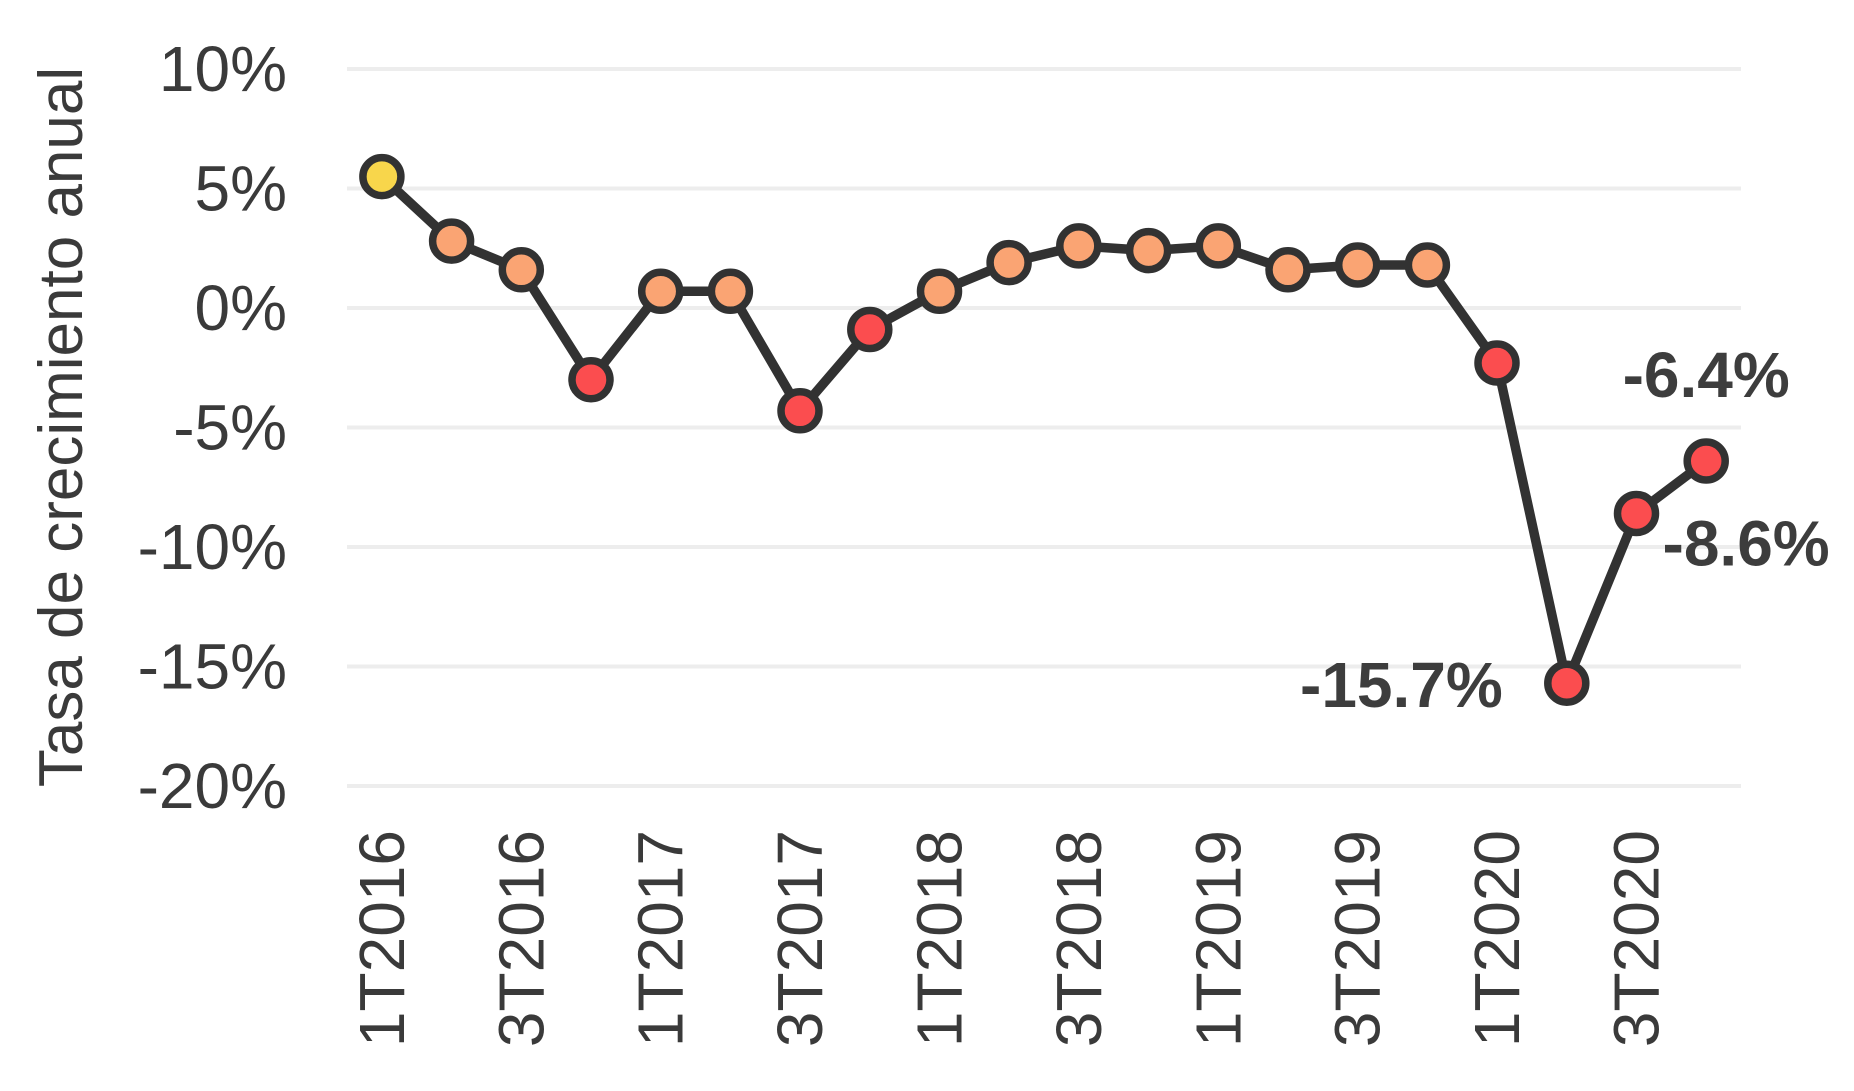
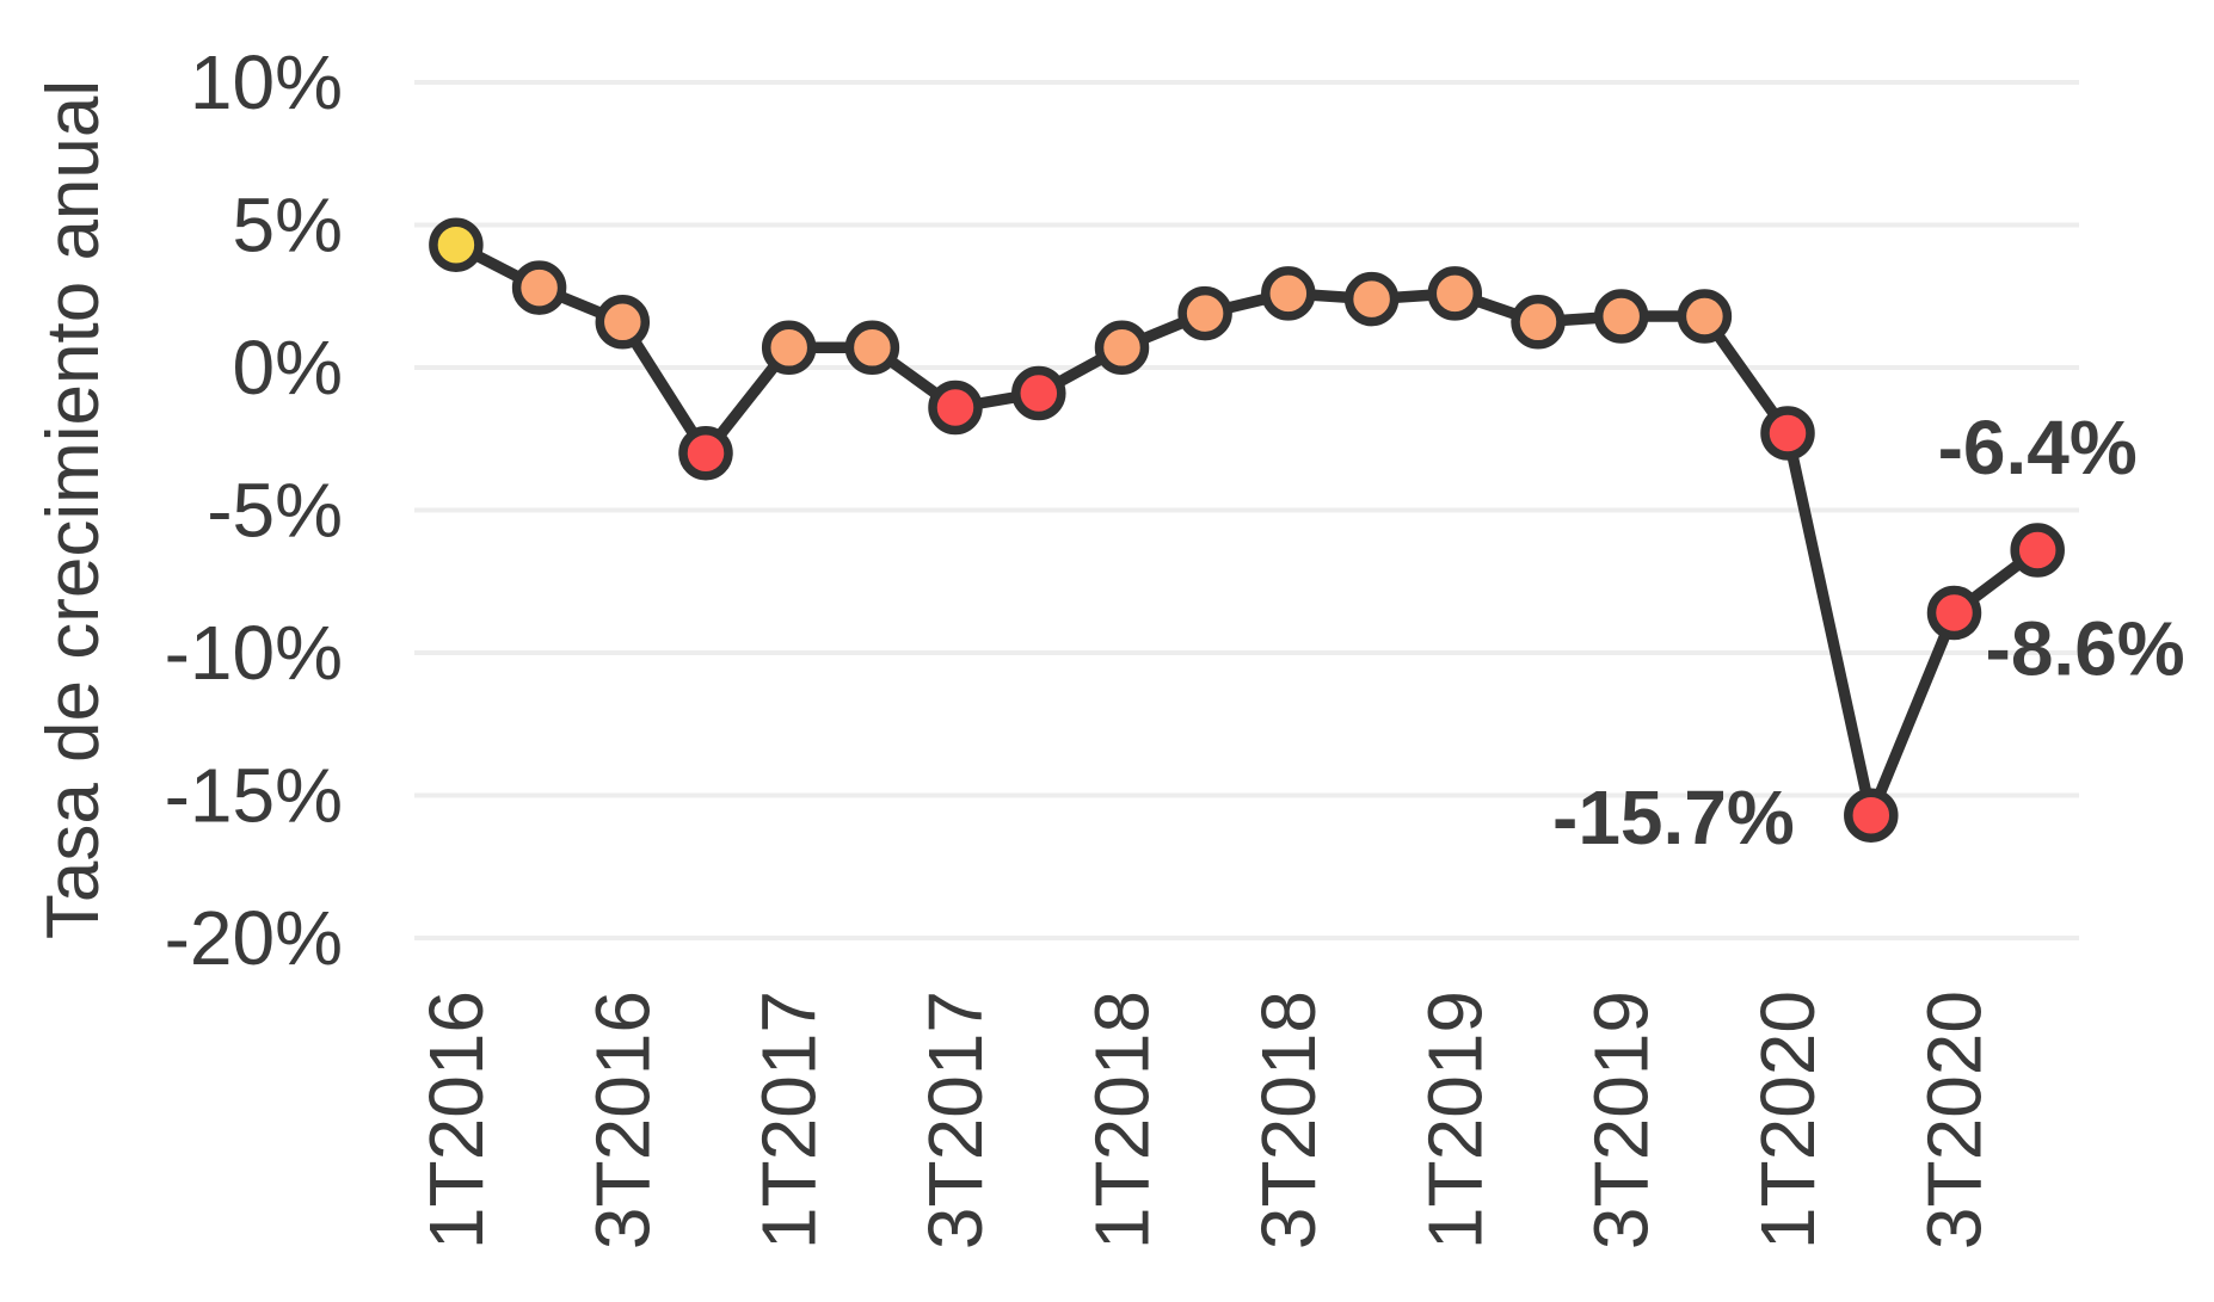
1T2016: 5.5% -> 4.3%
3T2017: -4.3% -> -1.4%
